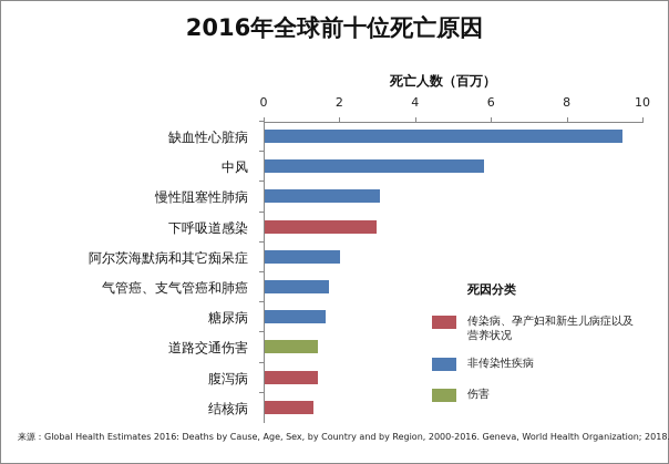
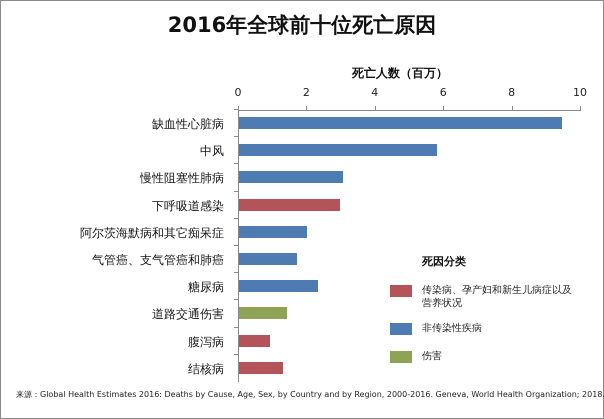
糖尿病: 1.6 -> 2.3
腹泻病: 1.4 -> 0.9
